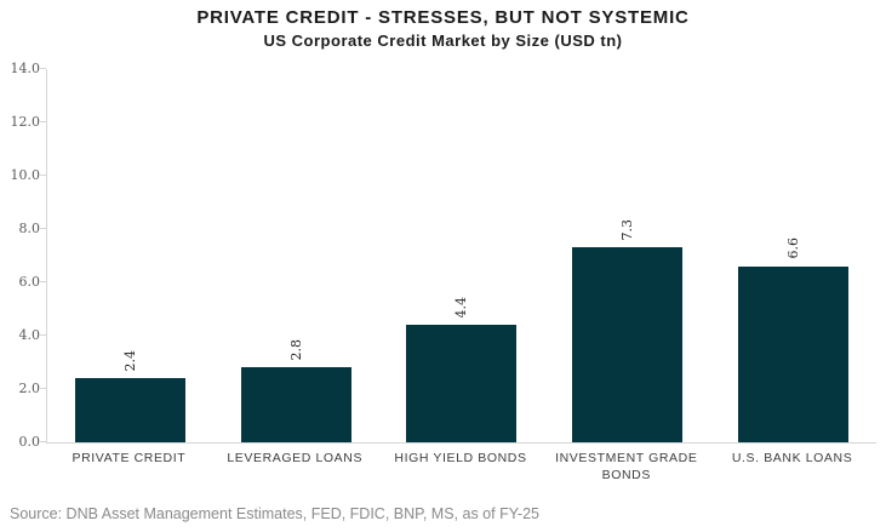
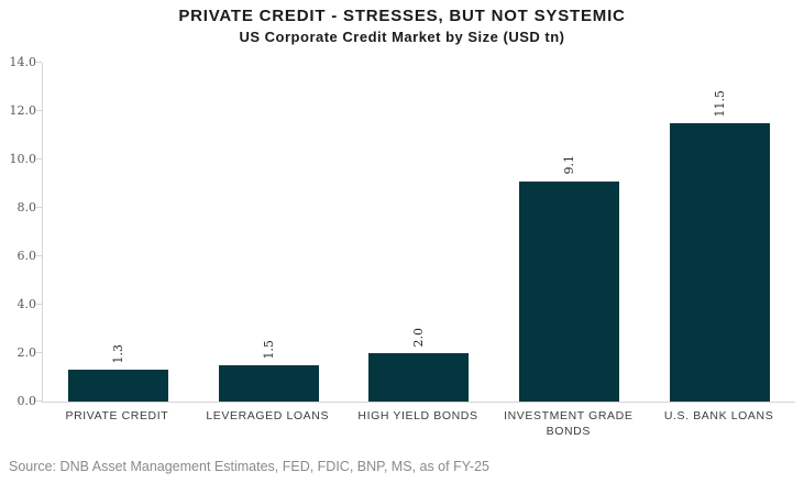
PRIVATE CREDIT: 2.4 -> 1.3
LEVERAGED LOANS: 2.8 -> 1.5
HIGH YIELD BONDS: 4.4 -> 2.0
INVESTMENT GRADE BONDS: 7.3 -> 9.1
U.S. BANK LOANS: 6.6 -> 11.5
